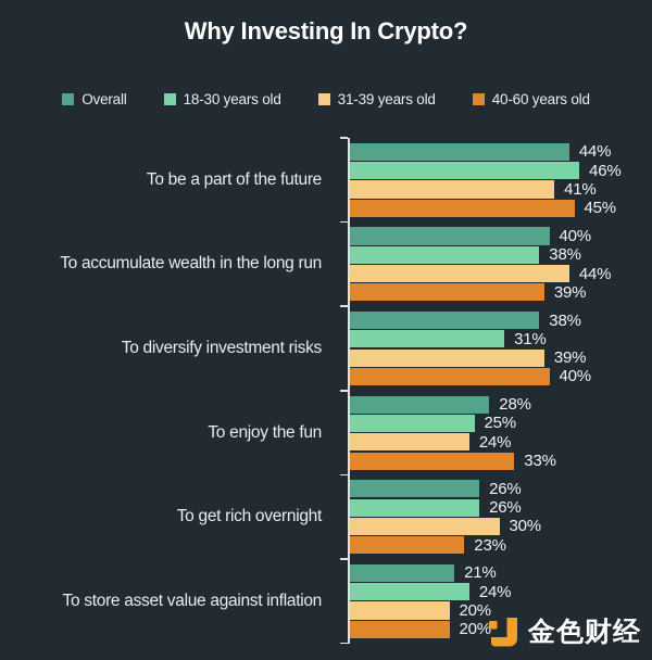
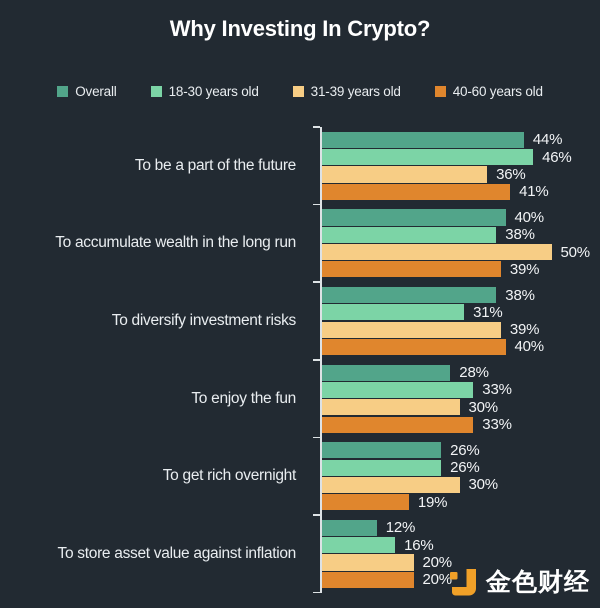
31-39 years old/To be a part of the future: 41% -> 36%
40-60 years old/To be a part of the future: 45% -> 41%
31-39 years old/To accumulate wealth in the long run: 44% -> 50%
18-30 years old/To enjoy the fun: 25% -> 33%
31-39 years old/To enjoy the fun: 24% -> 30%
40-60 years old/To get rich overnight: 23% -> 19%
Overall/To store asset value against inflation: 21% -> 12%
18-30 years old/To store asset value against inflation: 24% -> 16%
